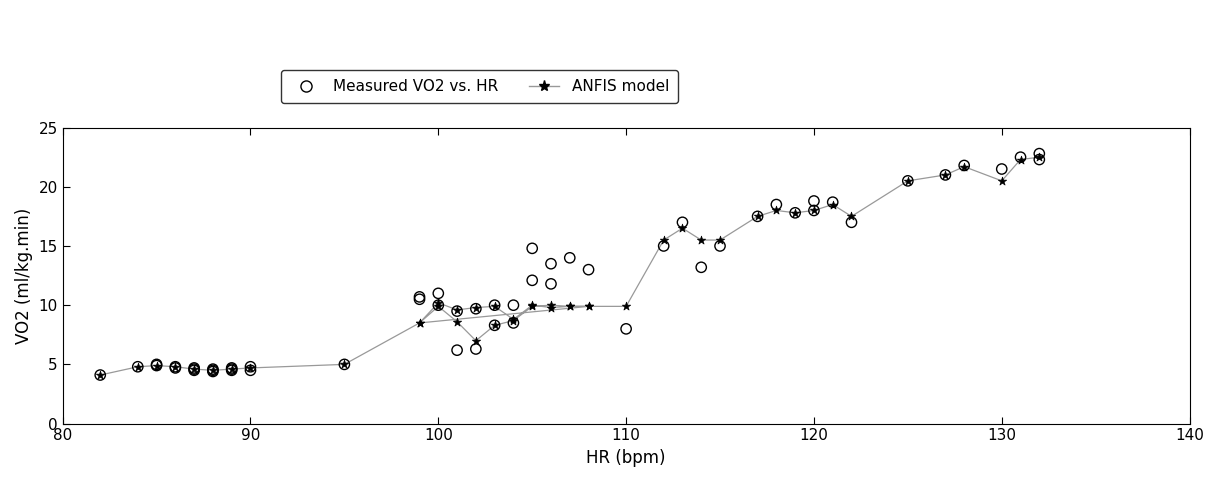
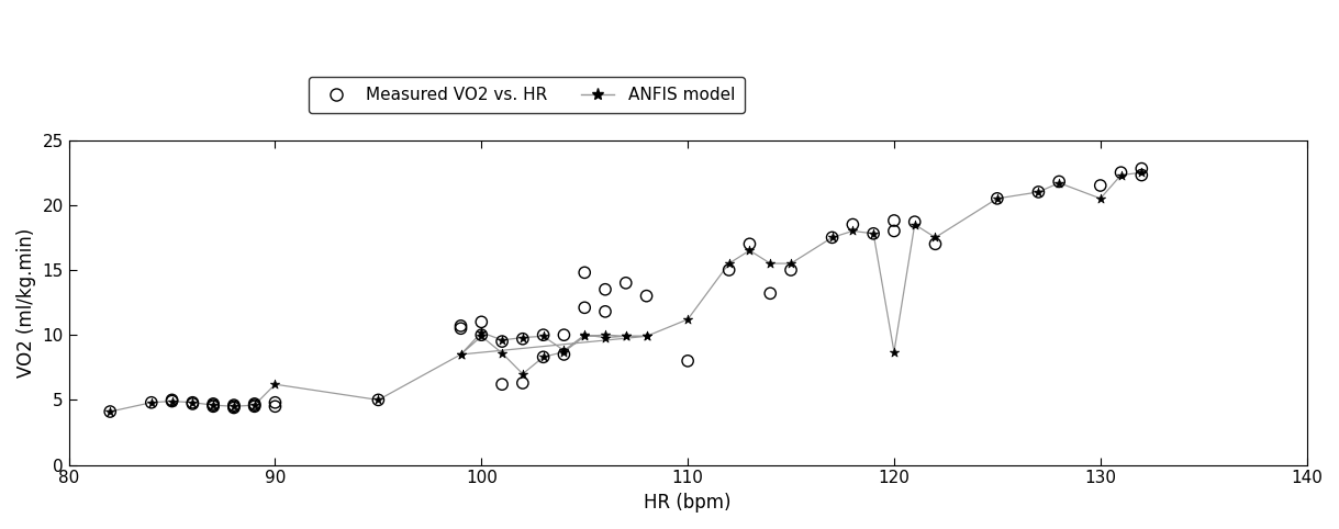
ANFIS model/90: 4.7 -> 6.2
ANFIS model/110: 9.9 -> 11.2
ANFIS model/120: 18.0 -> 8.7
